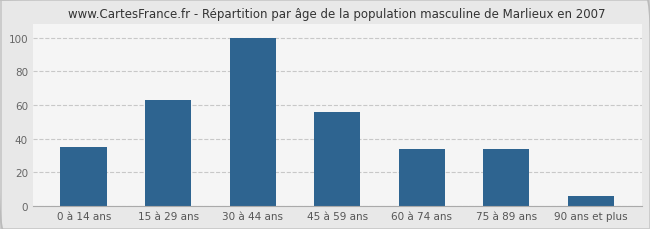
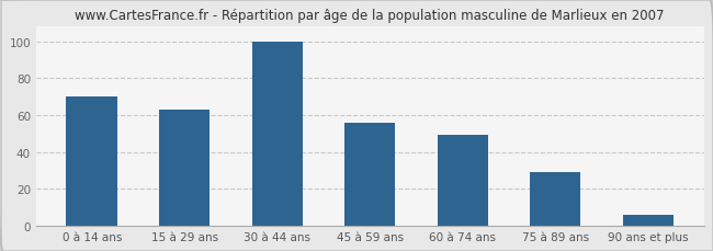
0 à 14 ans: 35 -> 70
60 à 74 ans: 34 -> 49
75 à 89 ans: 34 -> 29
